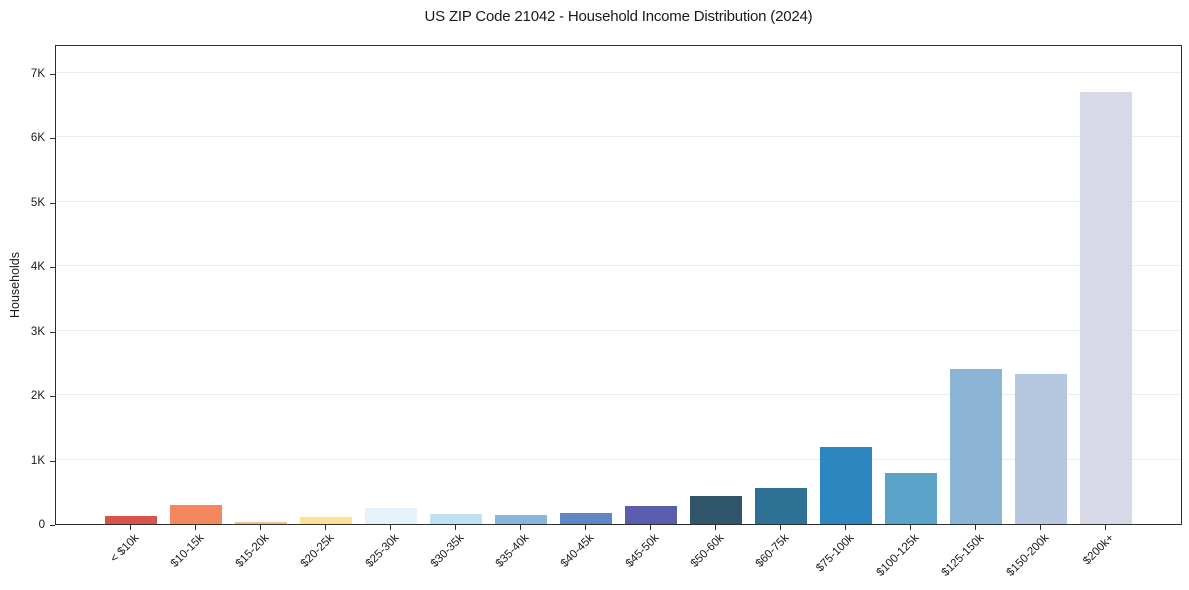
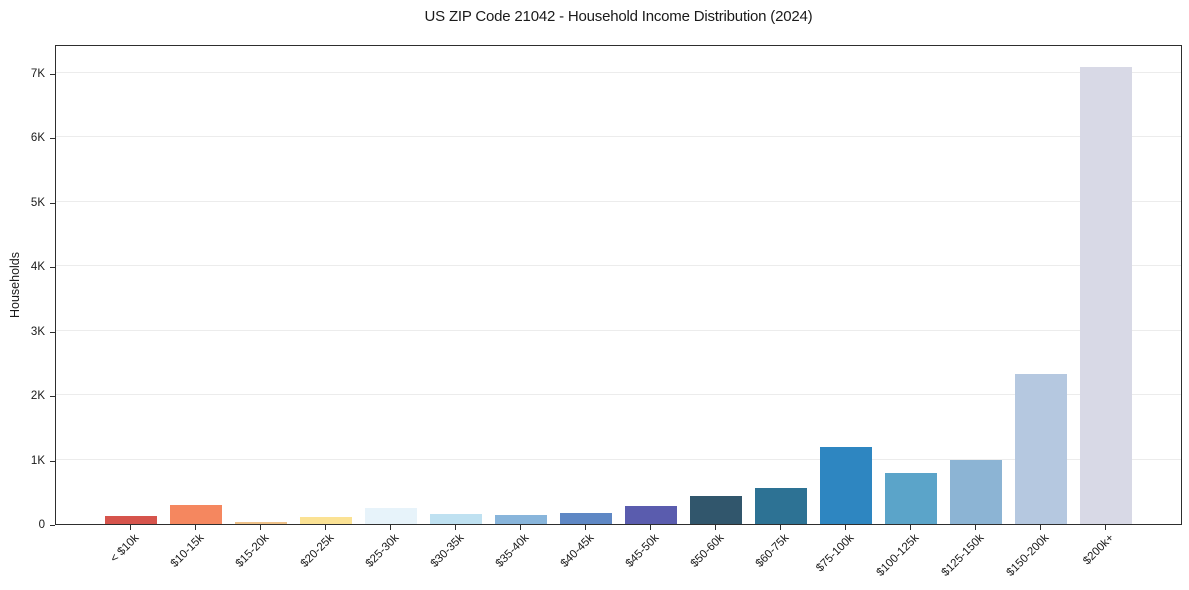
$125-150k: 2.4K -> 1.0K
$200k+: 6.7K -> 7.1K
